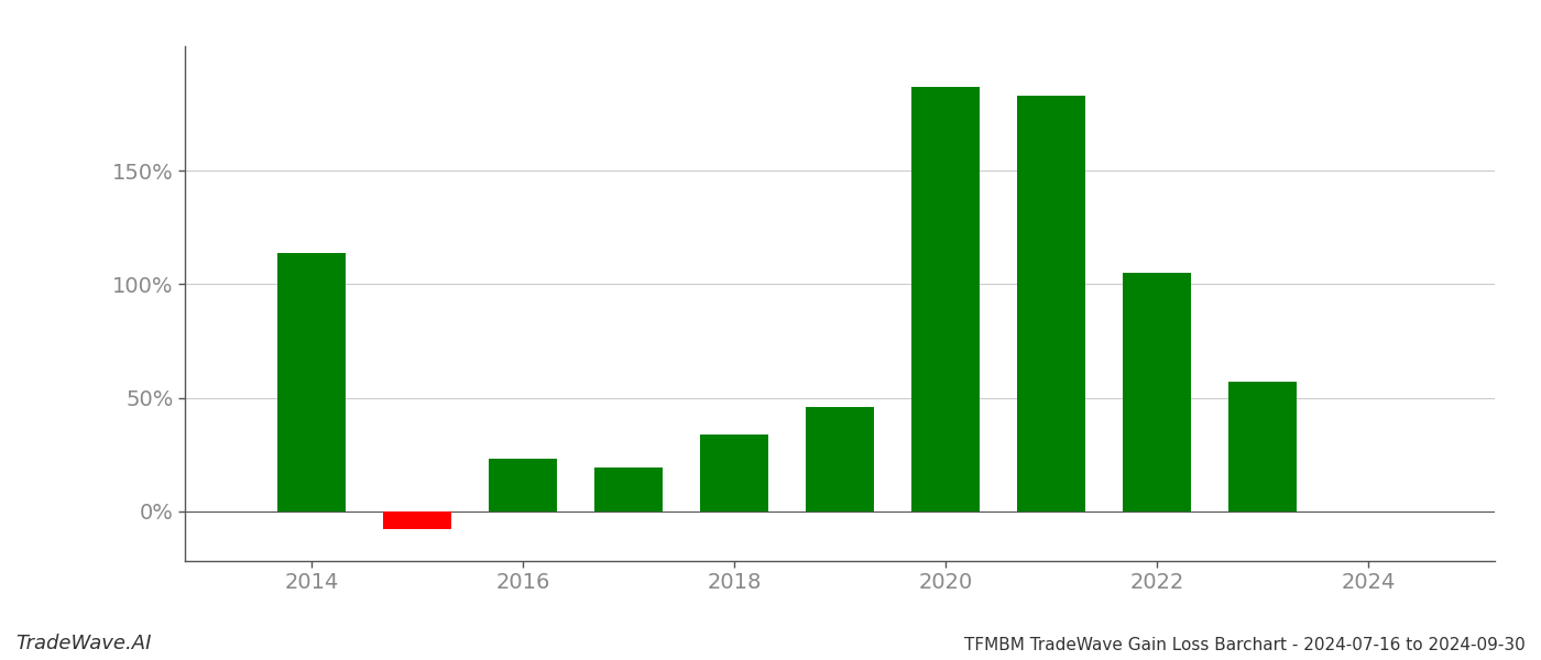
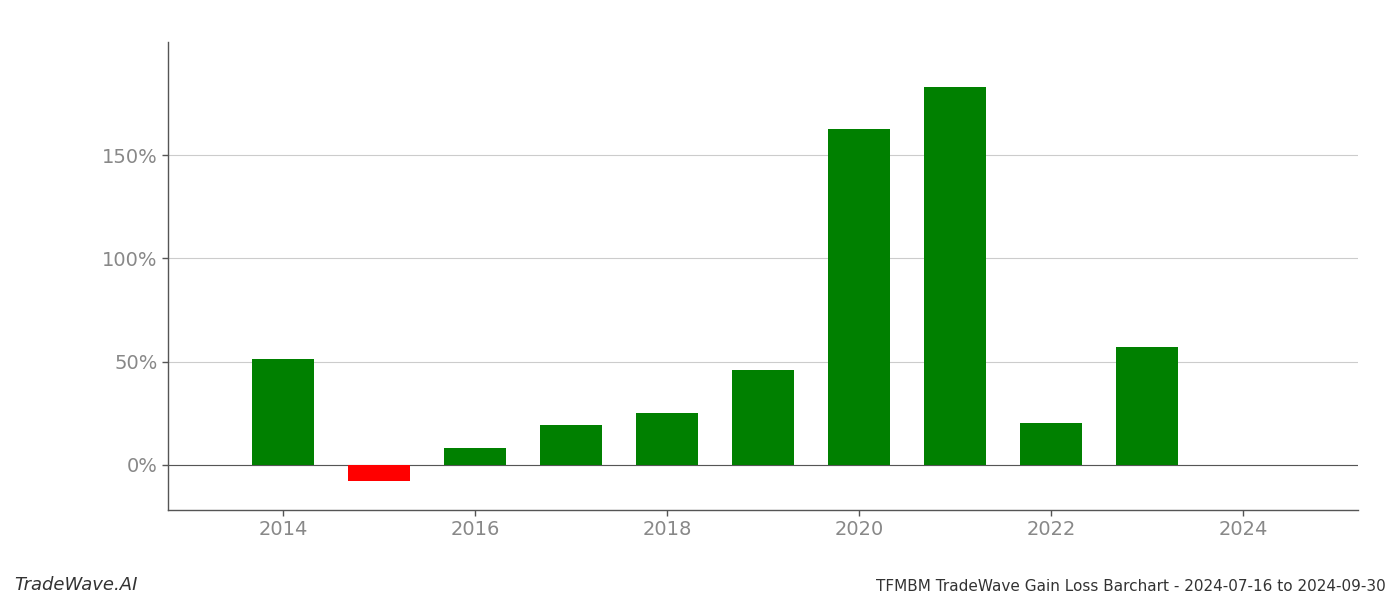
2014: 114% -> 51%
2016: 23% -> 8%
2018: 34% -> 25%
2020: 187% -> 163%
2022: 105% -> 20%
